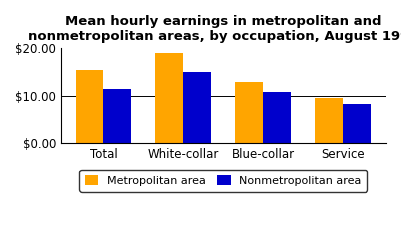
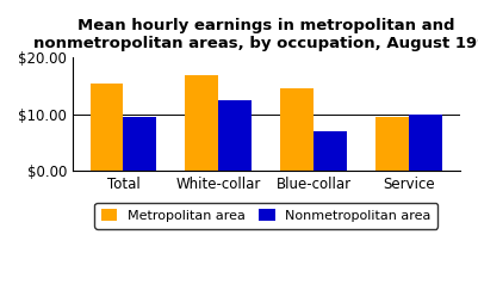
Nonmetropolitan area/Total: $11.5 -> $9.5
Metropolitan area/White-collar: $19.0 -> $17.0
Nonmetropolitan area/White-collar: $15.0 -> $12.5
Metropolitan area/Blue-collar: $13.0 -> $14.5
Nonmetropolitan area/Blue-collar: $10.8 -> $7.0
Nonmetropolitan area/Service: $8.3 -> $10.0
